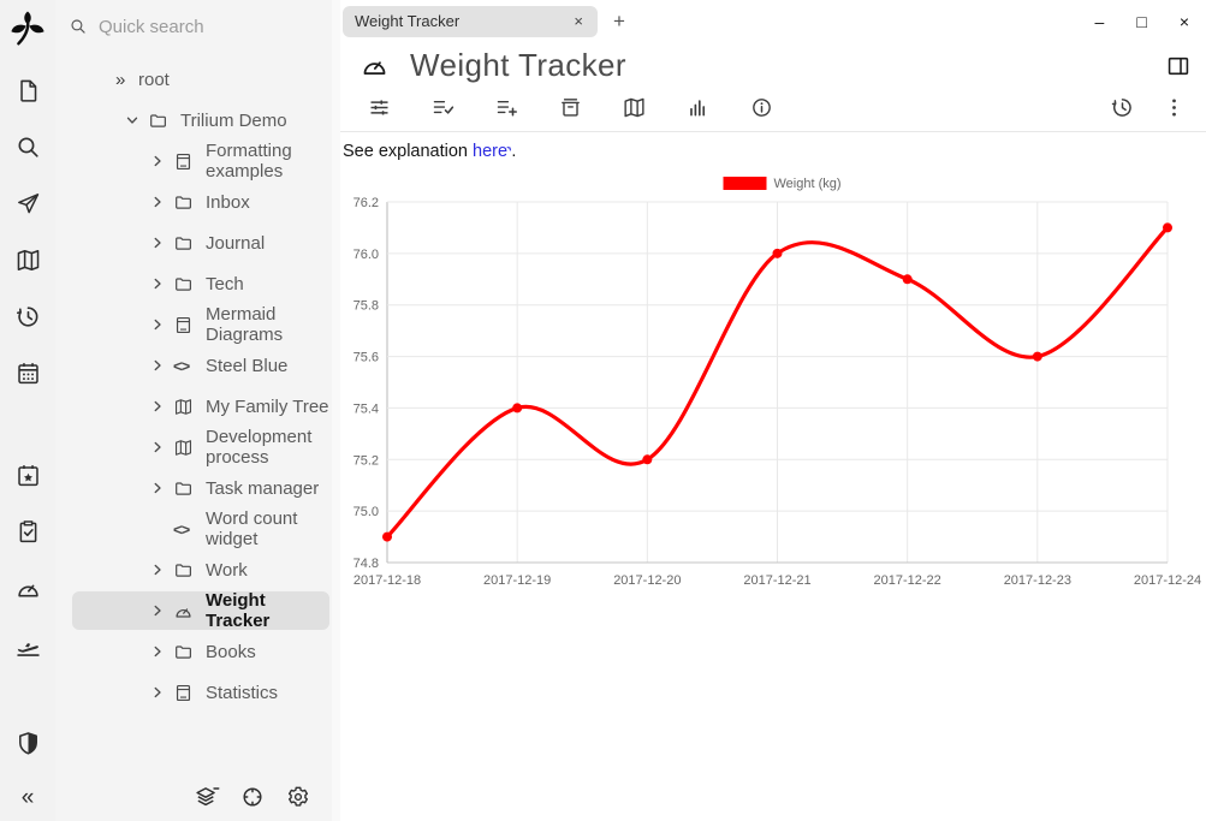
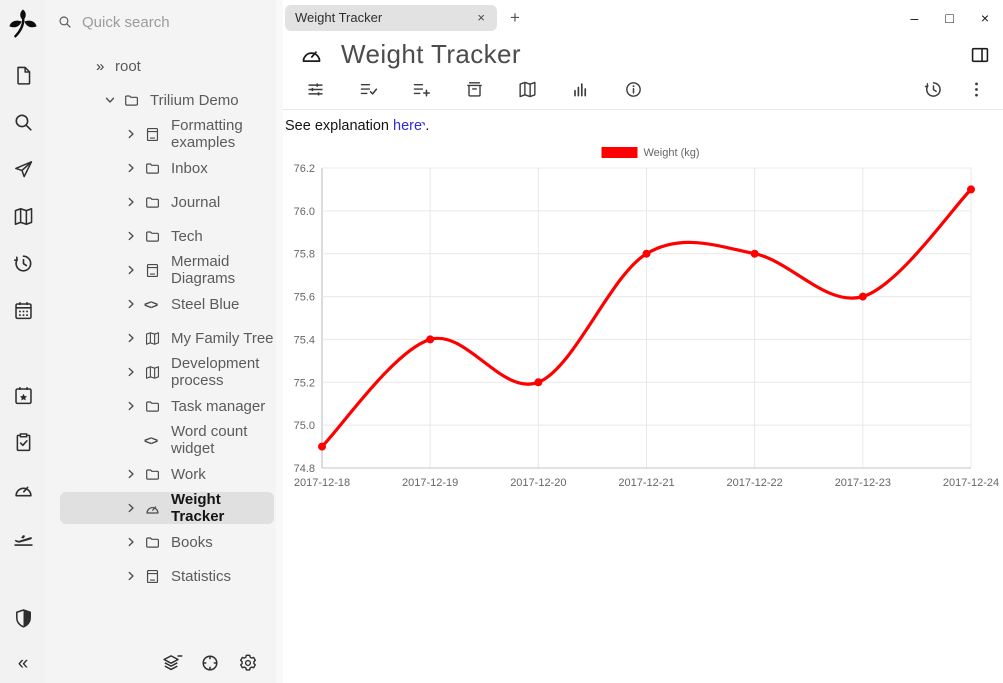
2017-12-21: 76.0 -> 75.8
2017-12-22: 75.9 -> 75.8
